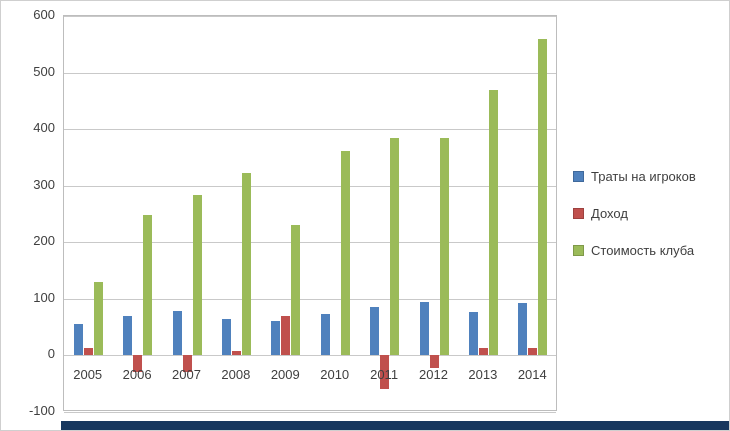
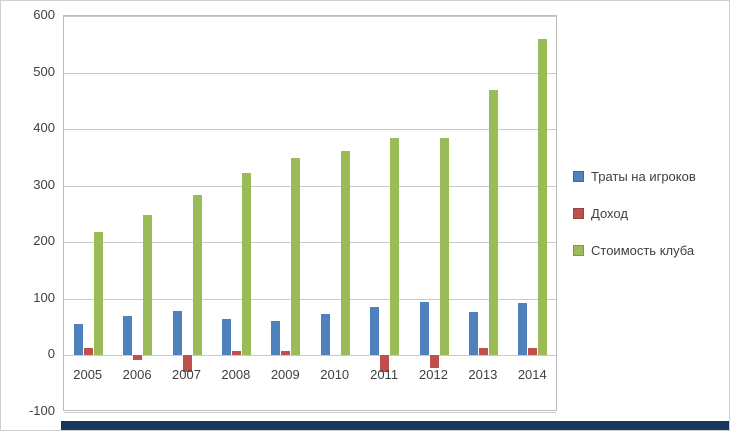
Стоимость клуба/2005: 130 -> 220
Доход/2006: -30 -> -10
Доход/2009: 70 -> 10
Стоимость клуба/2009: 230 -> 350
Доход/2011: -60 -> -30
